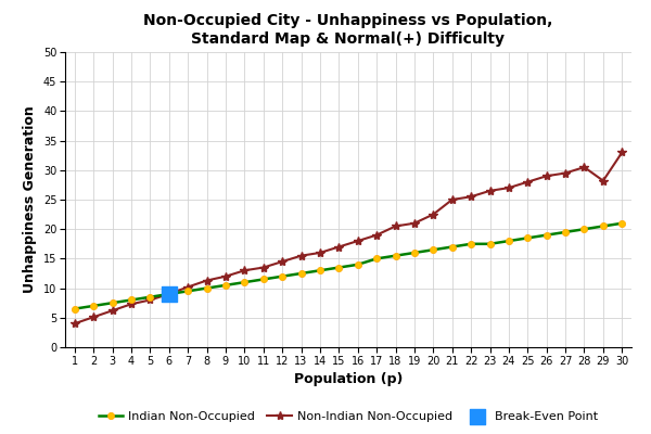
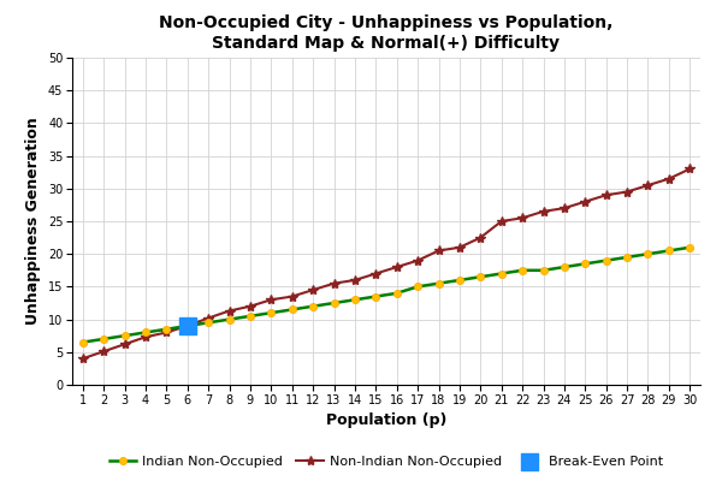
Non-Indian Non-Occupied/29: 28.2 -> 31.5
